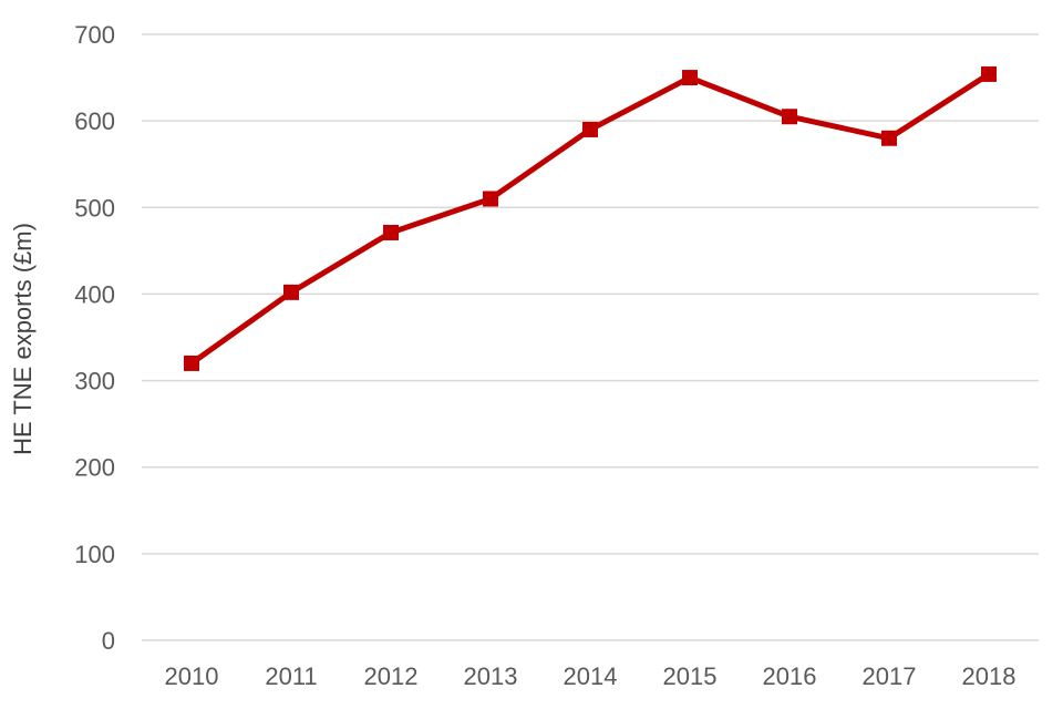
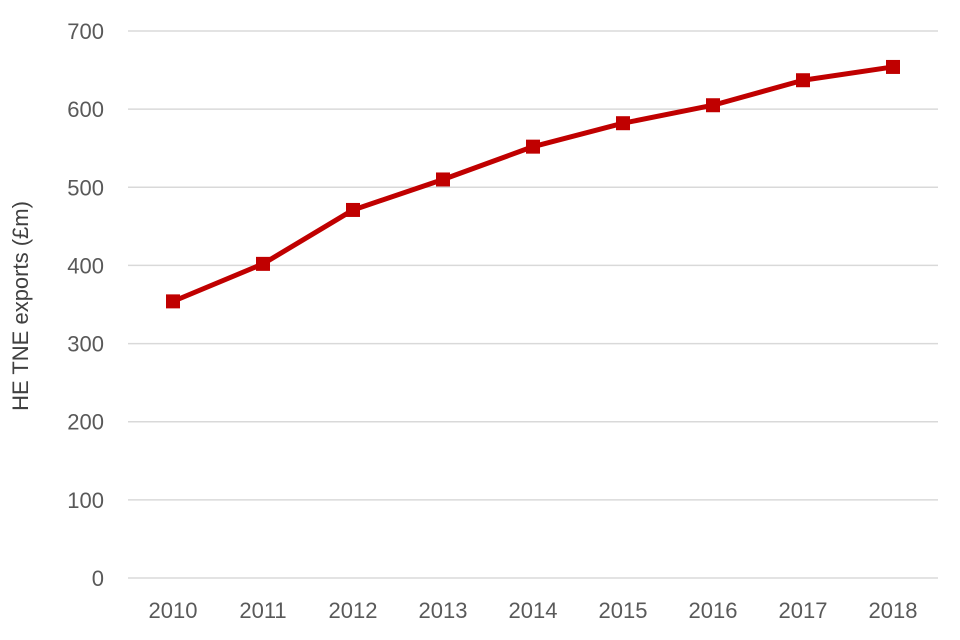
2010: 320 -> 350
2014: 590 -> 550
2015: 650 -> 580
2017: 580 -> 640
